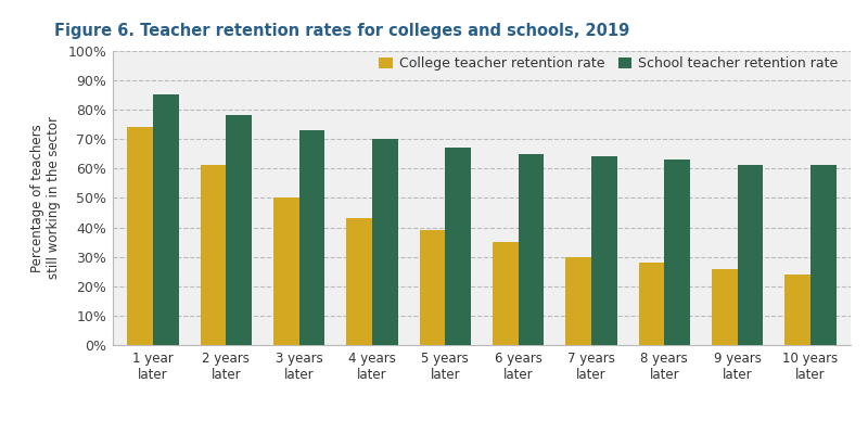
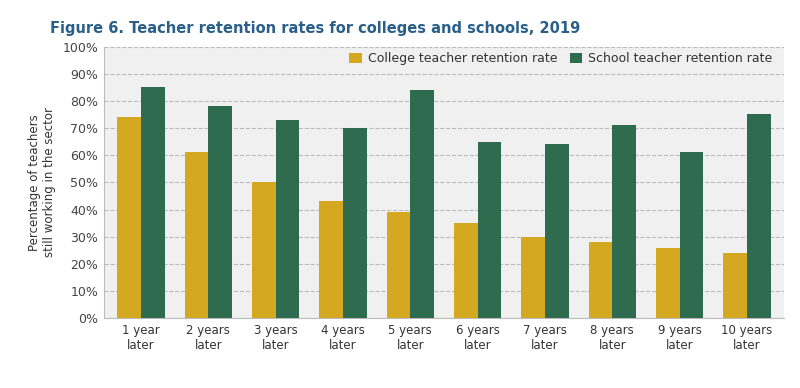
School teacher retention rate/5 years later: 67% -> 84%
School teacher retention rate/8 years later: 63% -> 71%
School teacher retention rate/10 years later: 61% -> 75%
